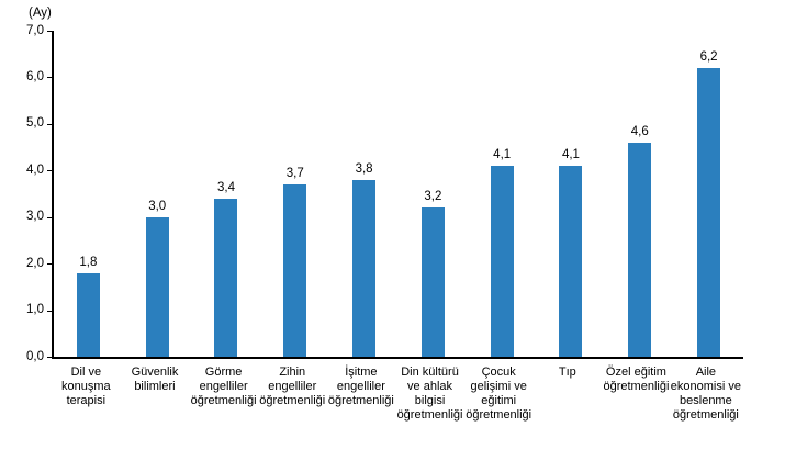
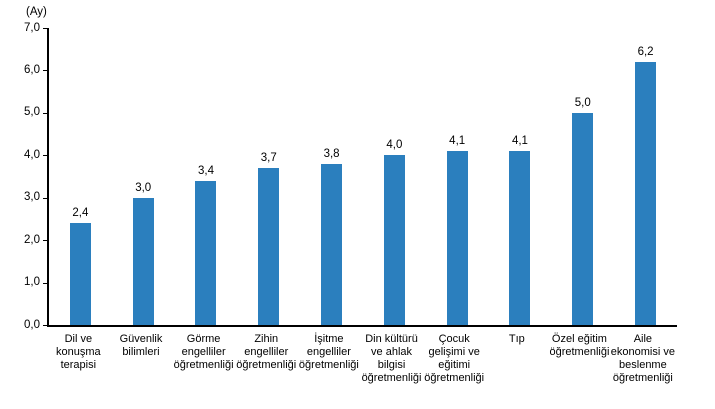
Dil ve konuşma terapisi: 1,8 -> 2,4
Din kültürü ve ahlak bilgisi öğretmenliği: 3,2 -> 4,0
Özel eğitim öğretmenliği: 4,6 -> 5,0
